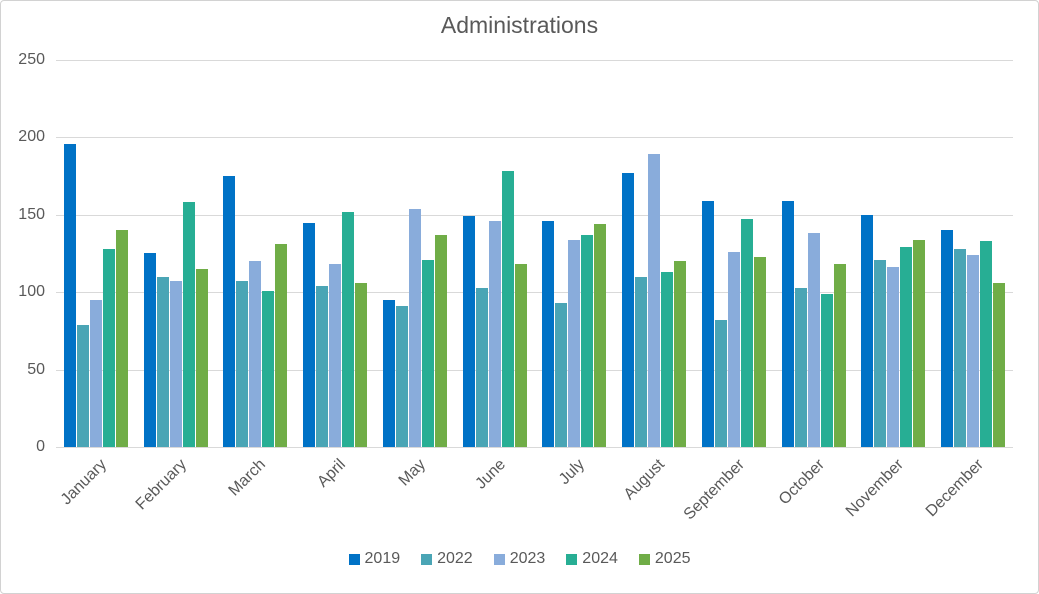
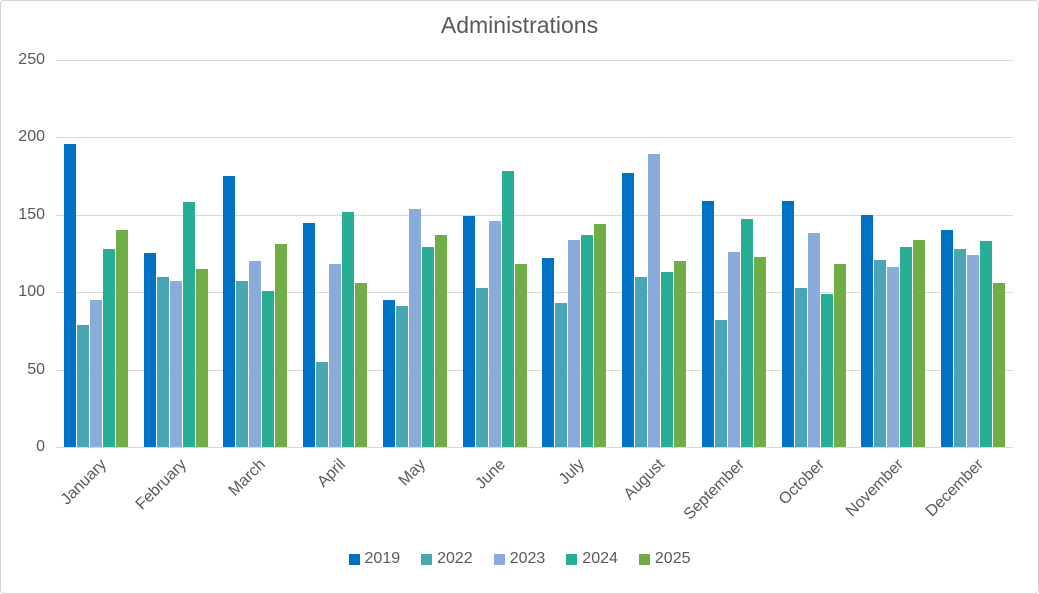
2022/April: 104 -> 55
2024/May: 121 -> 129
2019/July: 146 -> 122
